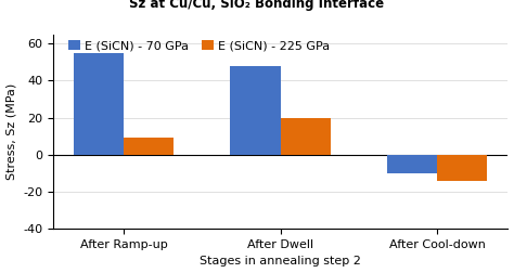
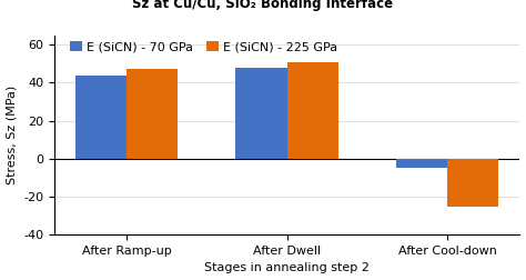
E (SiCN) - 70 GPa/After Ramp-up: 55 -> 44
E (SiCN) - 225 GPa/After Ramp-up: 9 -> 47
E (SiCN) - 225 GPa/After Dwell: 20 -> 51
E (SiCN) - 70 GPa/After Cool-down: -10 -> -5
E (SiCN) - 225 GPa/After Cool-down: -14 -> -25
